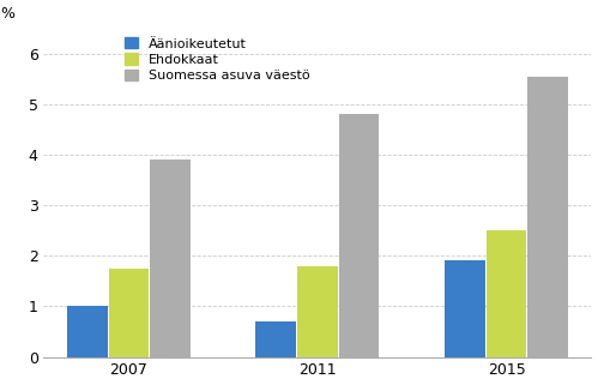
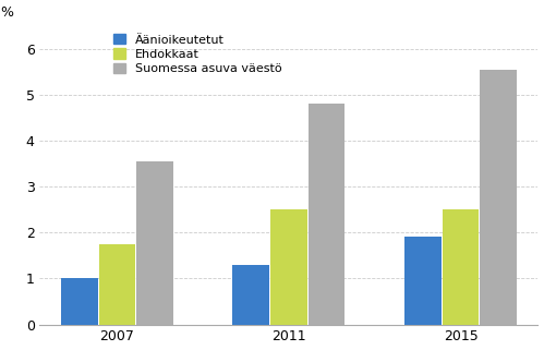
Suomessa asuva väestö/2007: 3.90 -> 3.55
Äänioikeutetut/2011: 0.7 -> 1.3
Ehdokkaat/2011: 1.80 -> 2.50
